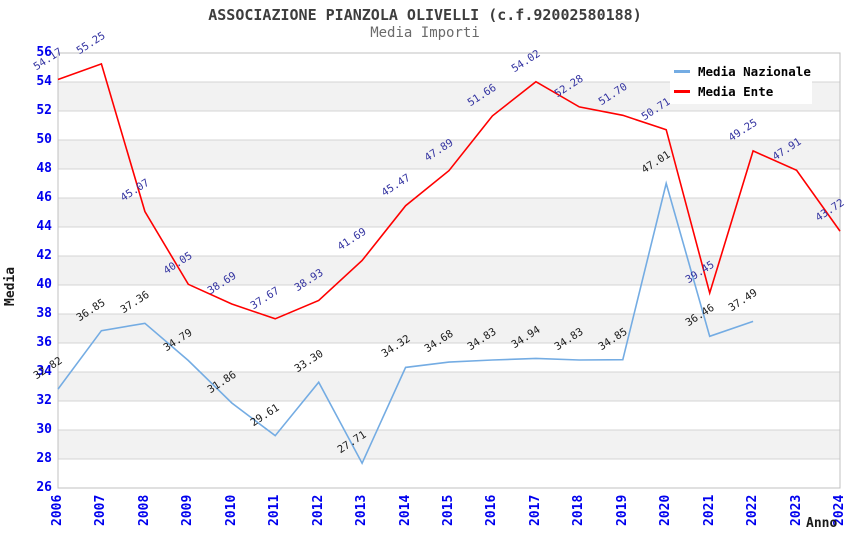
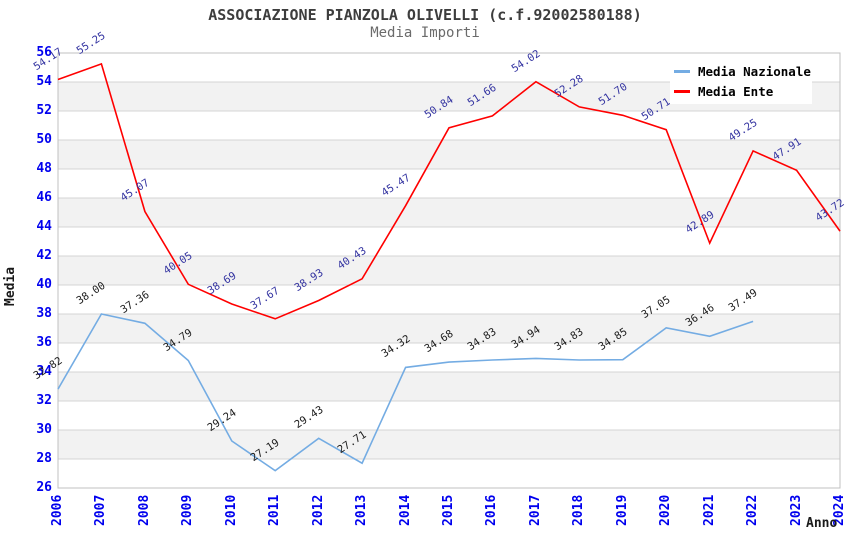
Media Nazionale/2007: 36.85 -> 38.00
Media Nazionale/2010: 31.86 -> 29.24
Media Nazionale/2011: 29.61 -> 27.19
Media Nazionale/2012: 33.30 -> 29.43
Media Ente/2013: 41.69 -> 40.43
Media Ente/2015: 47.89 -> 50.84
Media Nazionale/2020: 47.01 -> 37.05
Media Ente/2021: 39.45 -> 42.89
